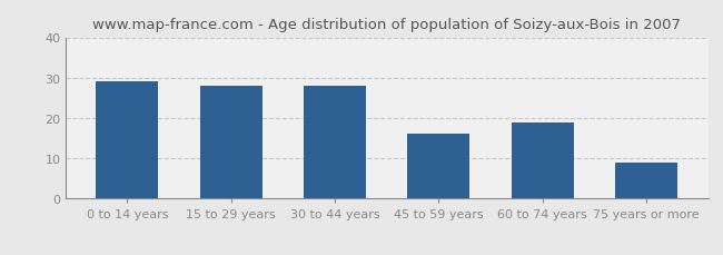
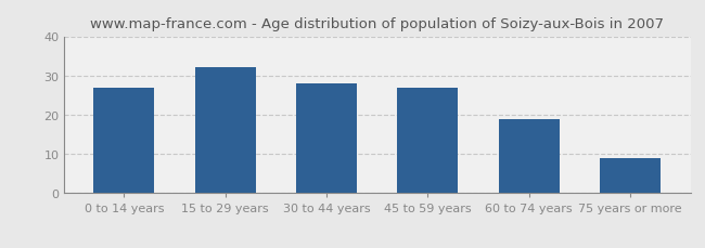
0 to 14 years: 29 -> 27
15 to 29 years: 28 -> 32
45 to 59 years: 16 -> 27
